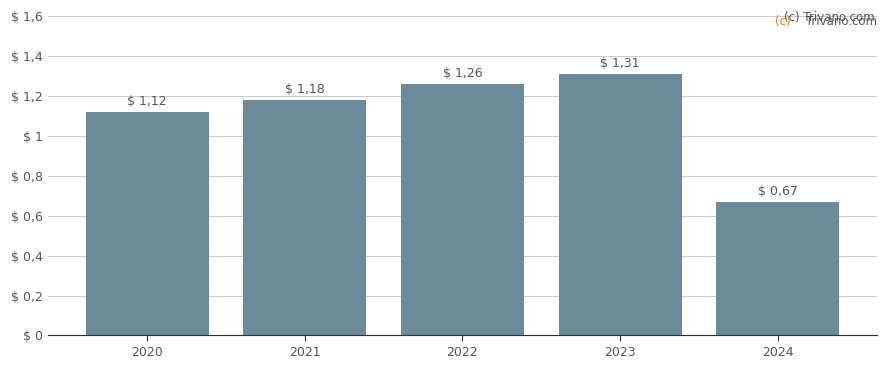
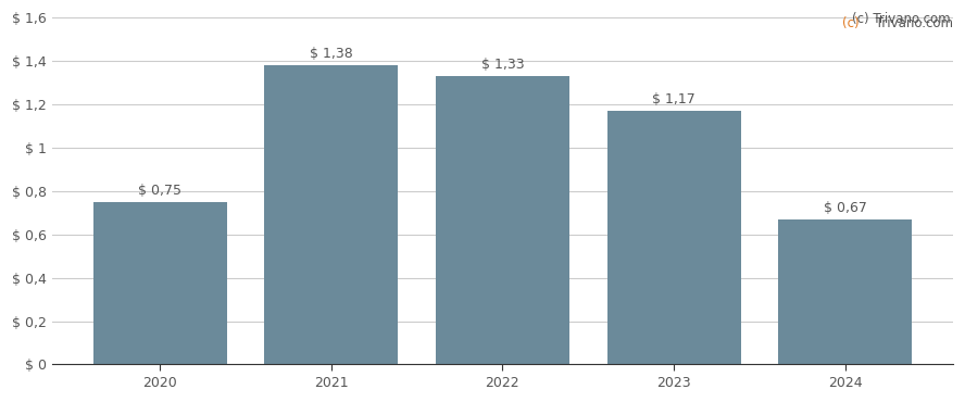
2020: 1,12 -> 0,75
2021: 1,18 -> 1,38
2022: 1,26 -> 1,33
2023: 1,31 -> 1,17
